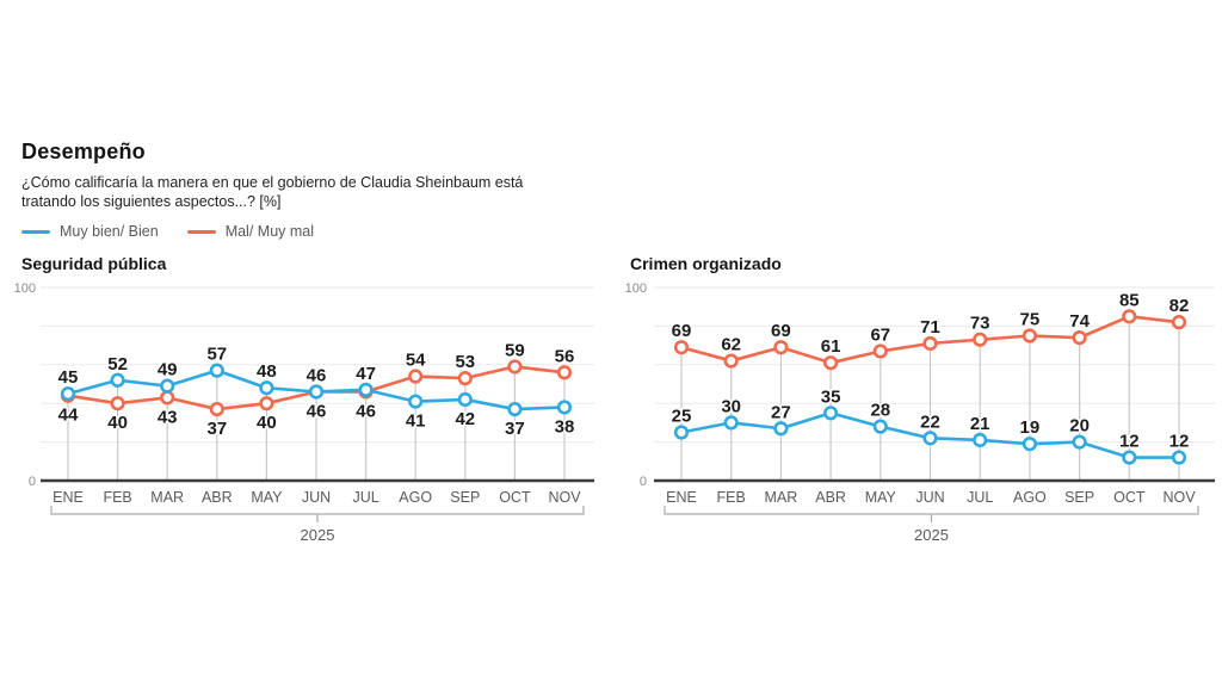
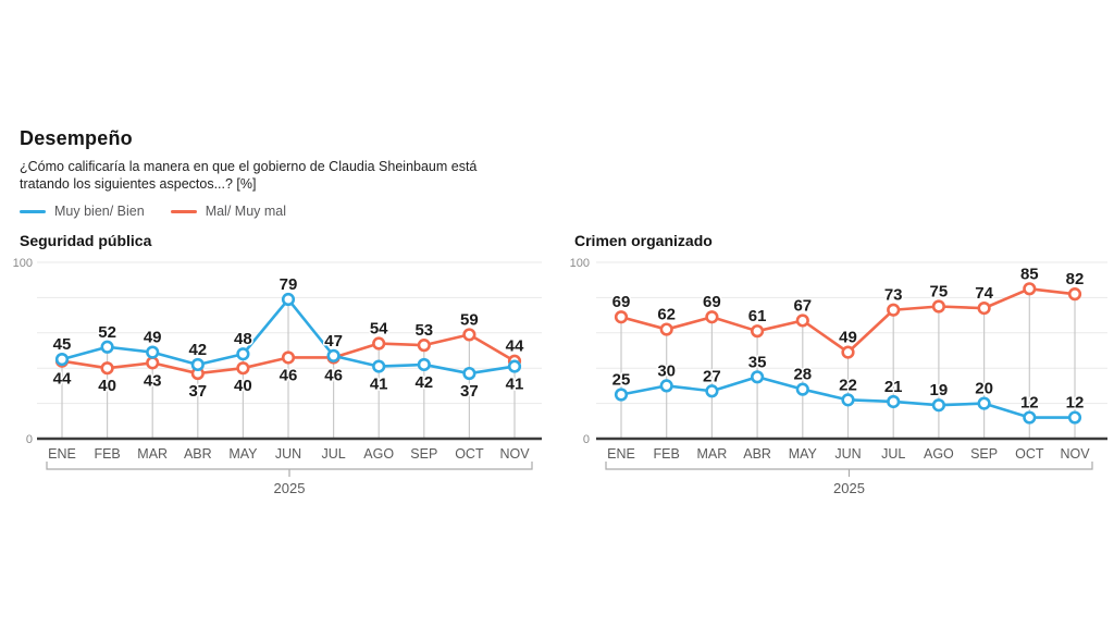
Seguridad pública/Muy bien/ Bien/ABR: 57 -> 42
Seguridad pública/Muy bien/ Bien/JUN: 46 -> 79
Seguridad pública/Muy bien/ Bien/NOV: 38 -> 41
Seguridad pública/Mal/ Muy mal/NOV: 56 -> 44
Crimen organizado/Mal/ Muy mal/JUN: 71 -> 49
